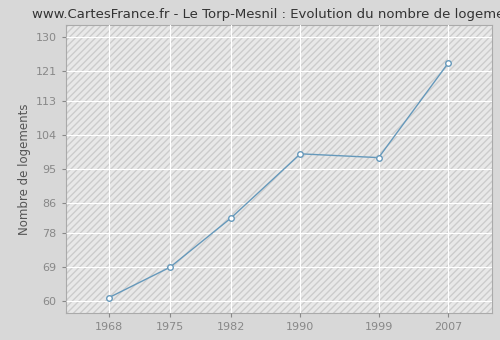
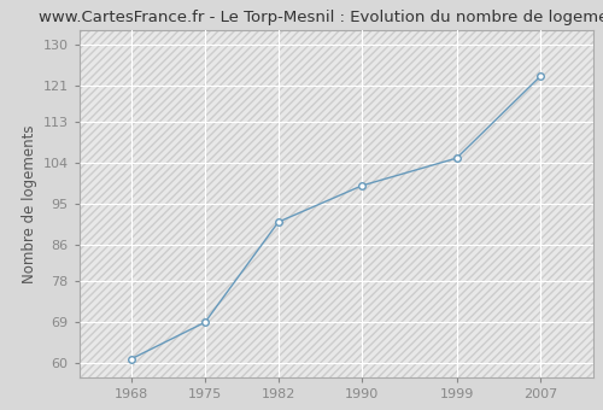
1982: 82 -> 91
1999: 98 -> 105
